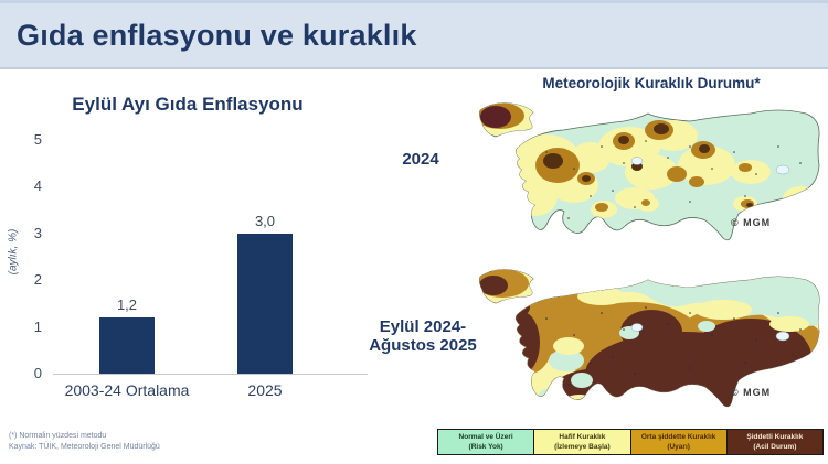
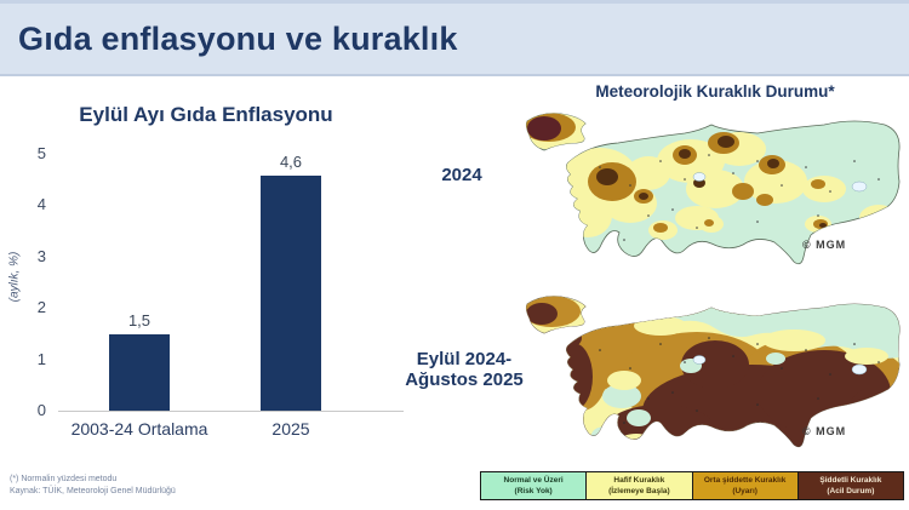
2003-24 Ortalama: 1,2 -> 1,5
2025: 3,0 -> 4,6
